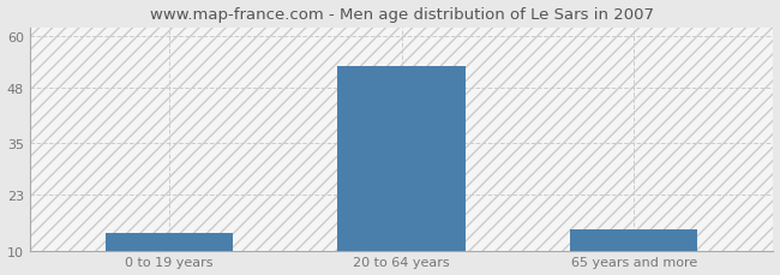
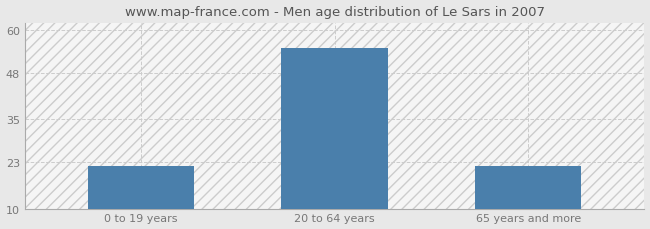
0 to 19 years: 14 -> 22
20 to 64 years: 53 -> 55
65 years and more: 15 -> 22
